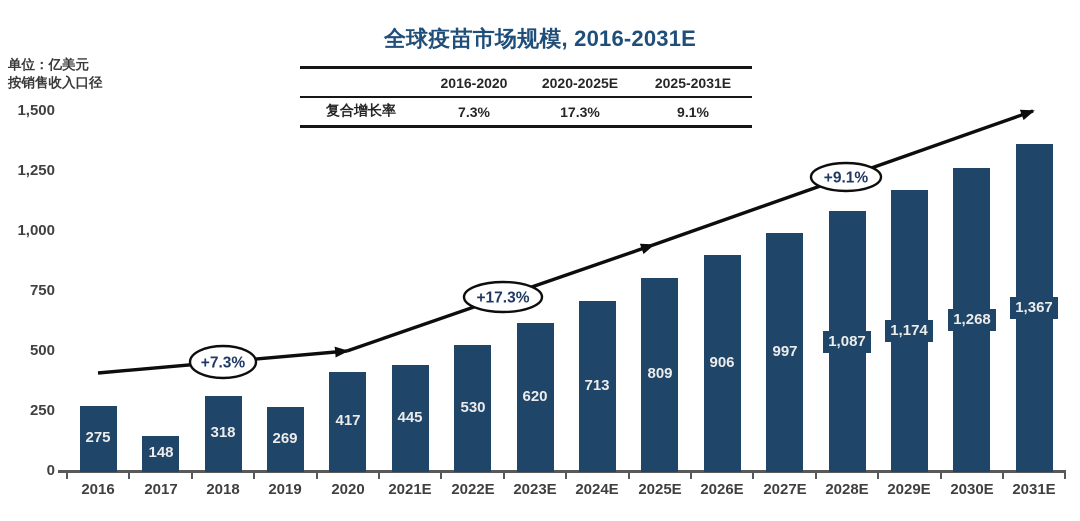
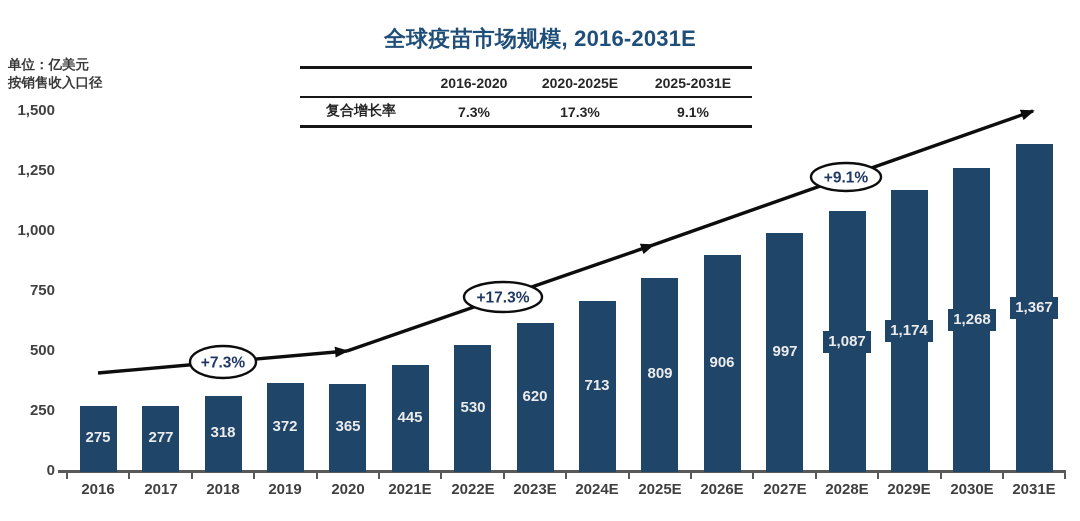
2017: 148 -> 277
2019: 269 -> 372
2020: 417 -> 365
